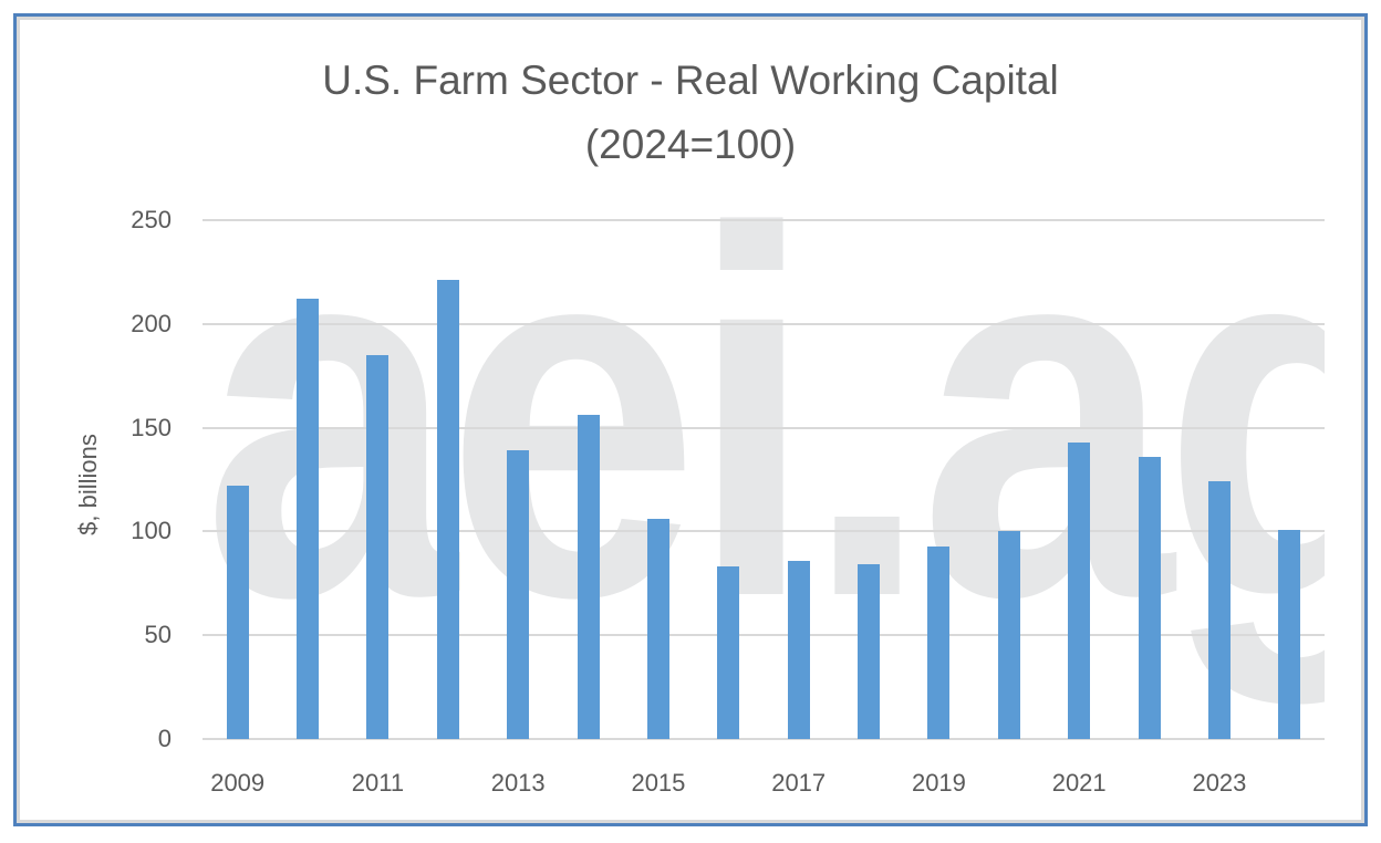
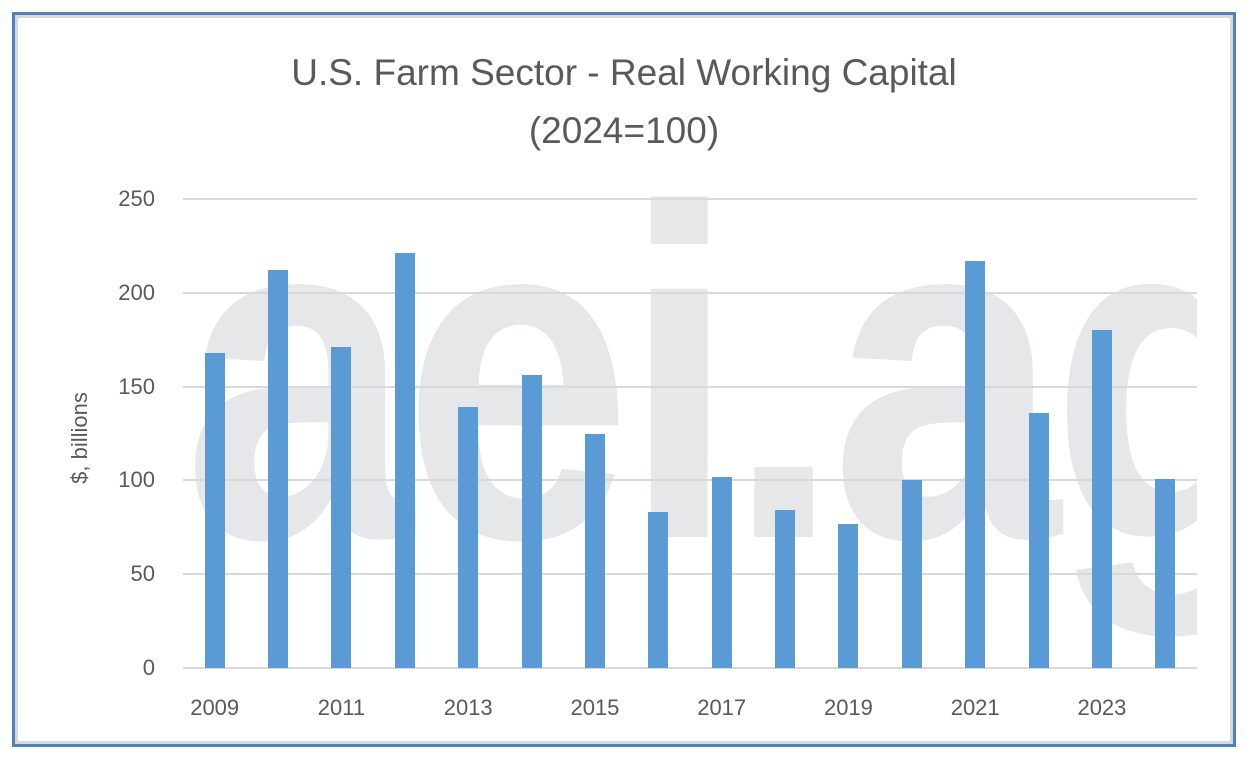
2009: 122 -> 168
2011: 185 -> 171
2015: 106 -> 125
2017: 86 -> 102
2019: 93 -> 77
2021: 143 -> 217
2023: 124 -> 180
